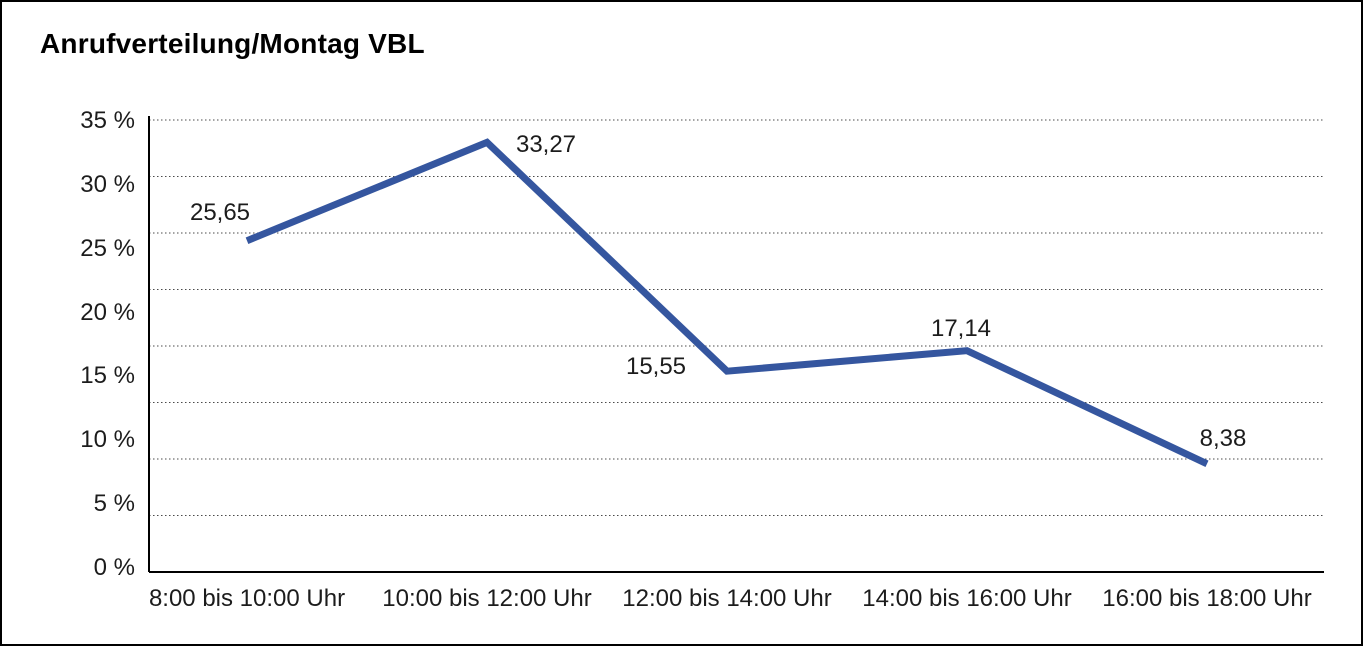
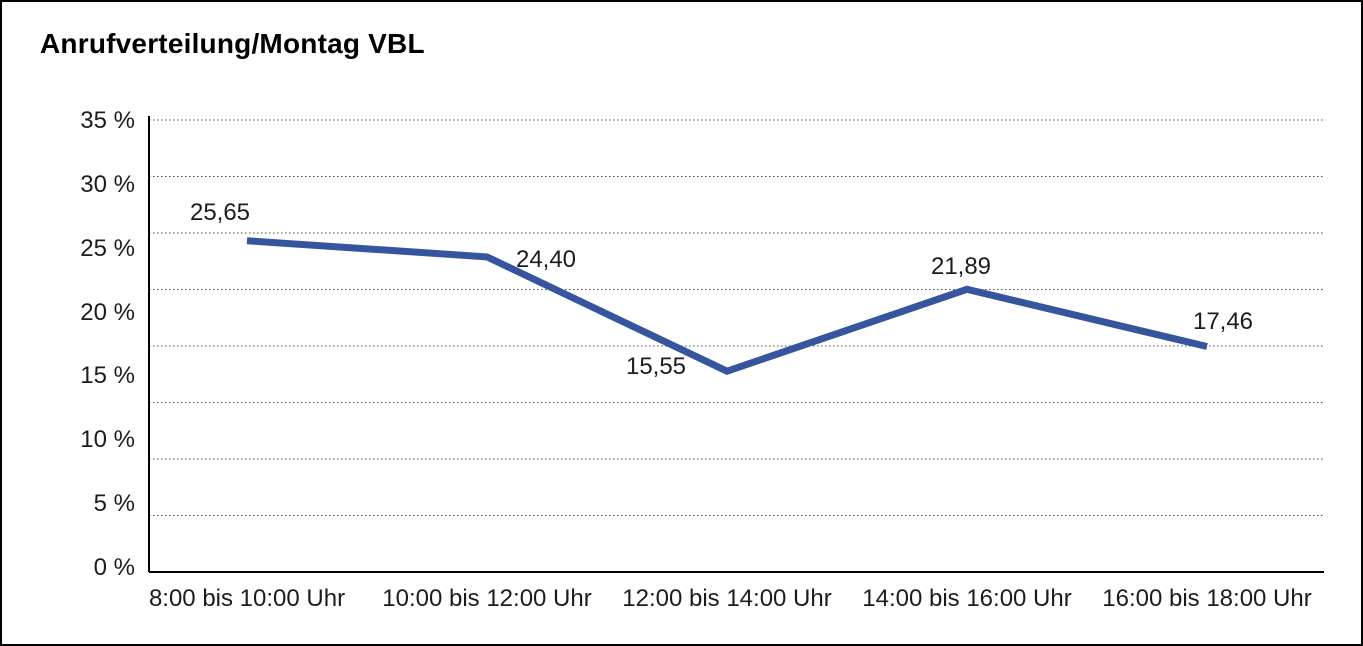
10:00 bis 12:00 Uhr: 33,27 -> 24,40
14:00 bis 16:00 Uhr: 17,14 -> 21,89
16:00 bis 18:00 Uhr: 8,38 -> 17,46
